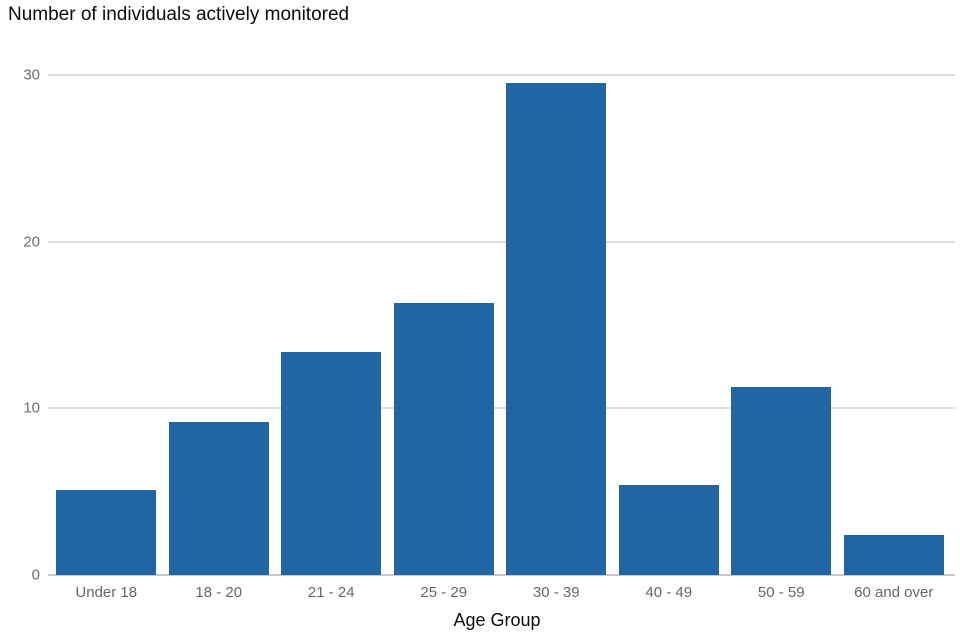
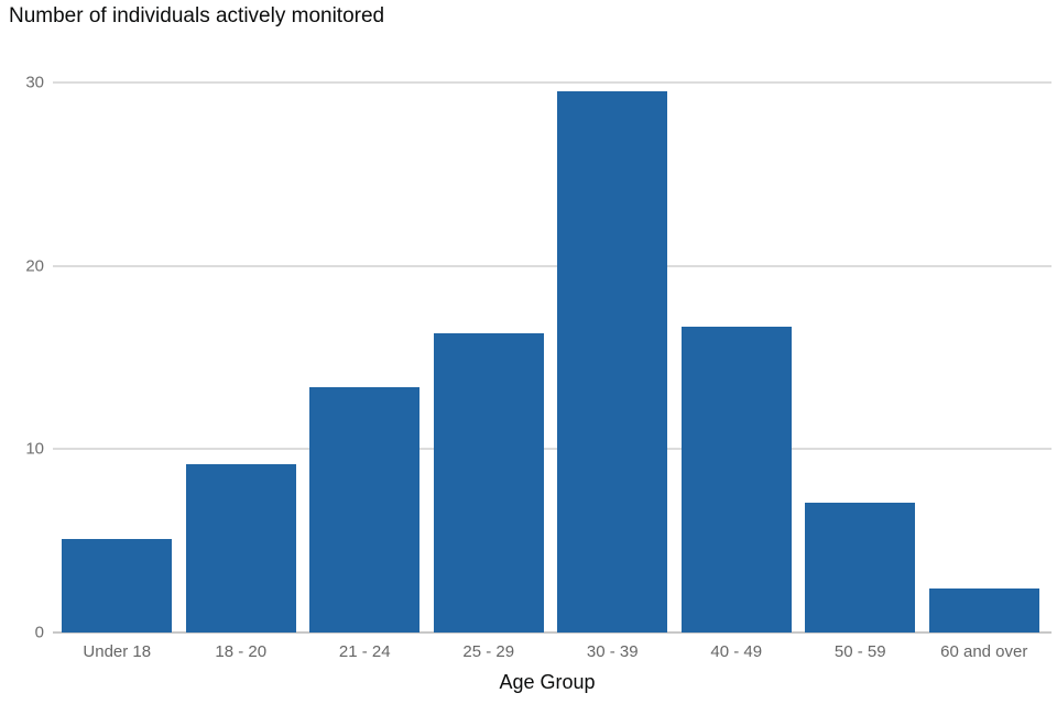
40 - 49: 5.4 -> 16.7
50 - 59: 11.3 -> 7.1
